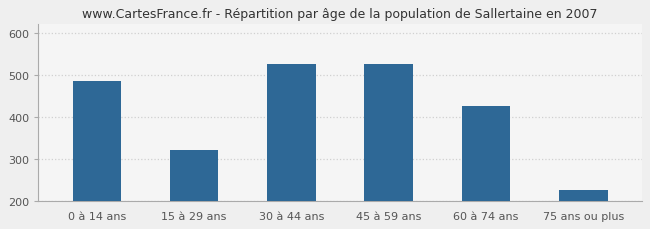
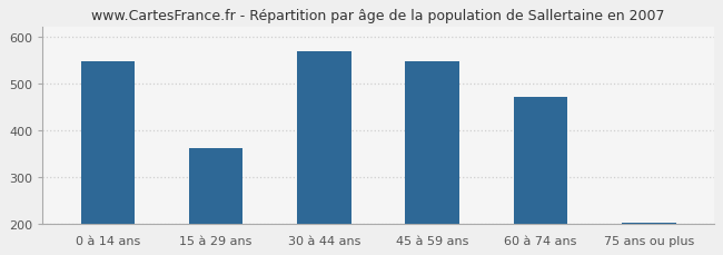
0 à 14 ans: 485 -> 547
15 à 29 ans: 320 -> 362
30 à 44 ans: 525 -> 568
45 à 59 ans: 525 -> 548
60 à 74 ans: 425 -> 472
75 ans ou plus: 225 -> 203
